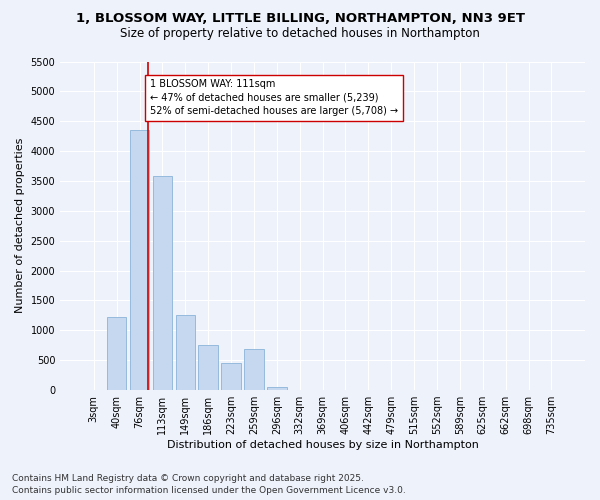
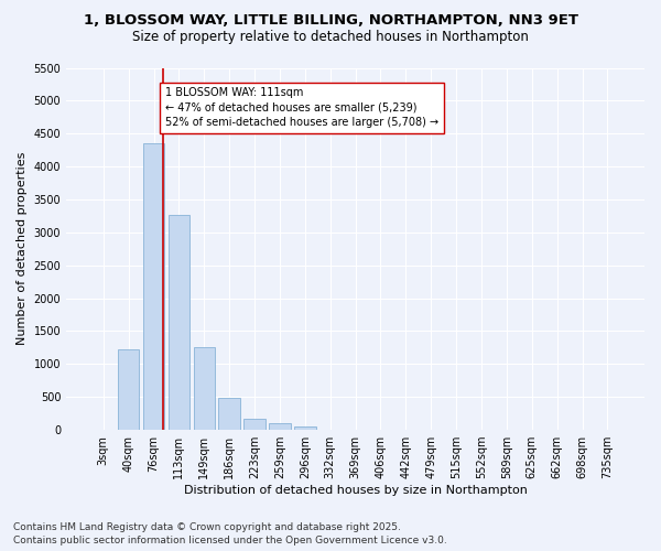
113sqm: 3580 -> 3270
186sqm: 760 -> 490
223sqm: 460 -> 170
259sqm: 680 -> 100
